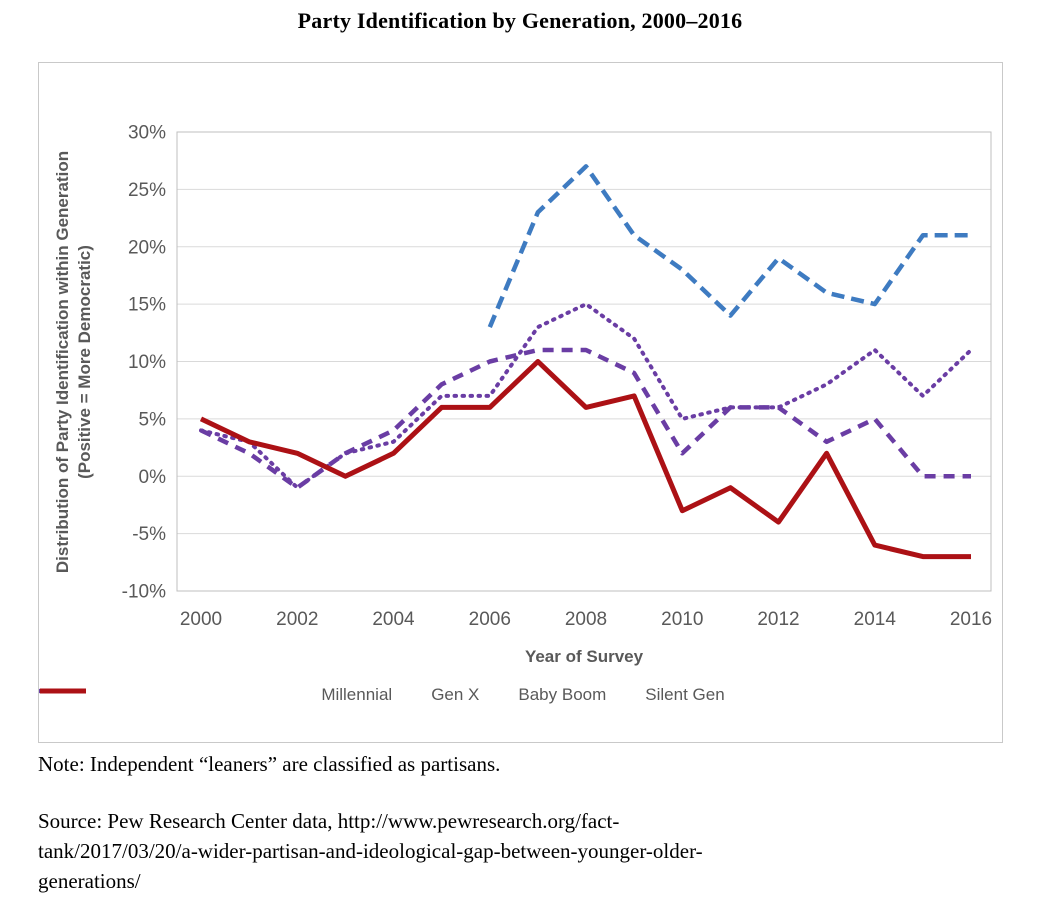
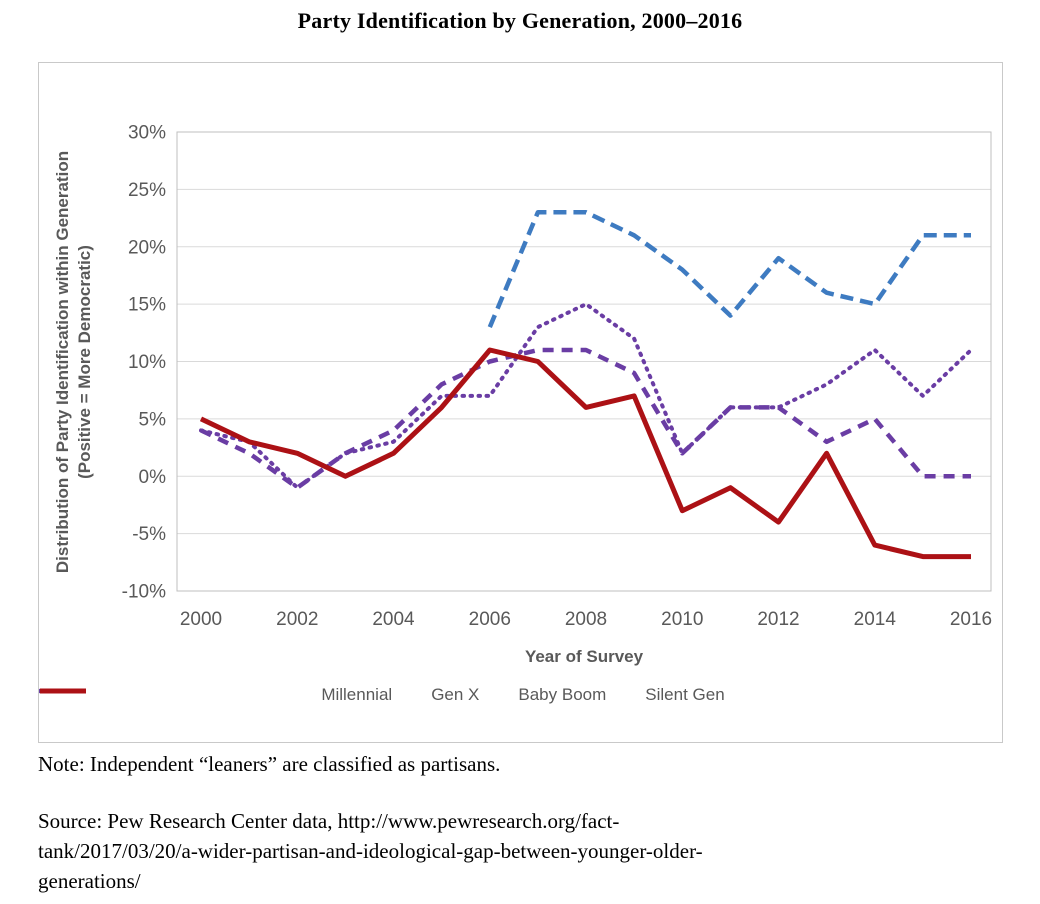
Silent Gen/2006: 6% -> 11%
Millennial/2008: 27% -> 23%
Gen X/2010: 5% -> 2%
